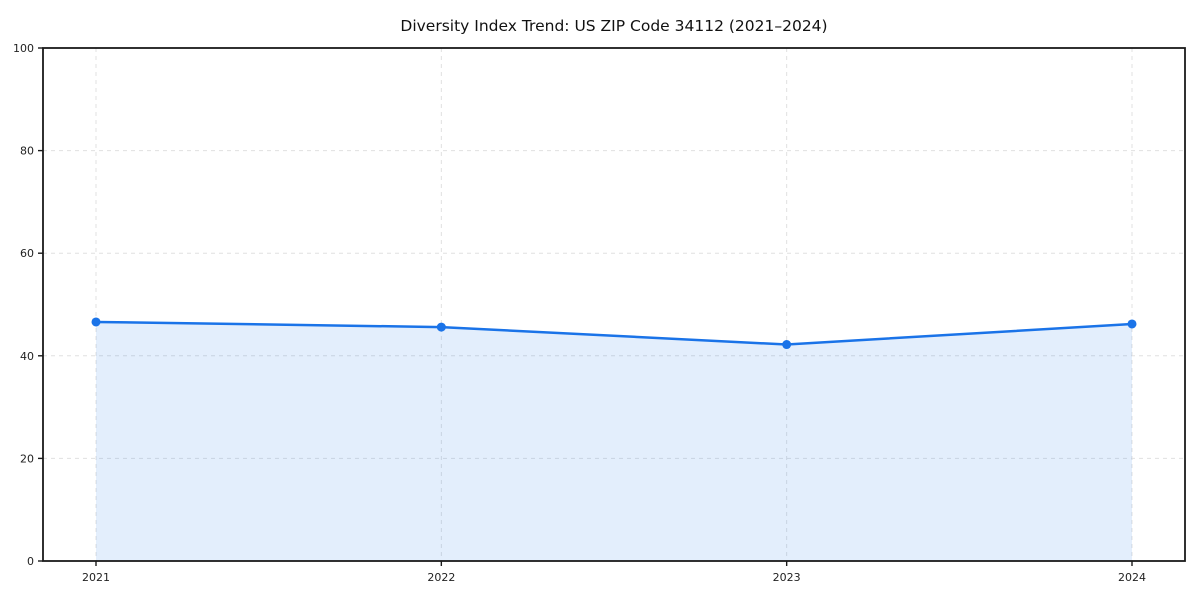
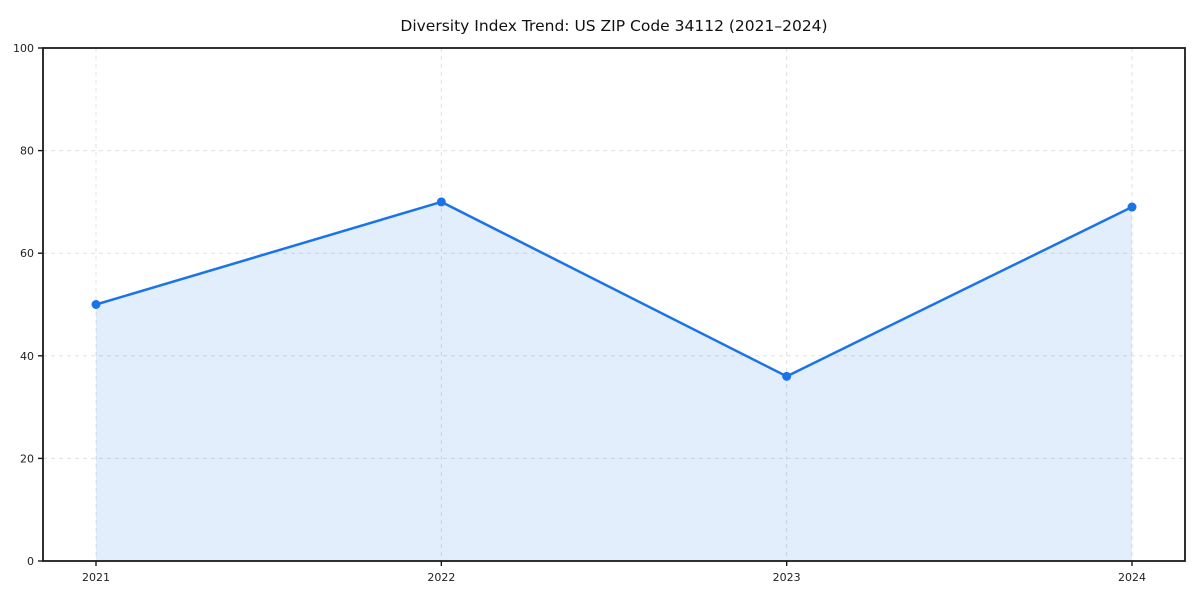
2021: 47 -> 50
2022: 46 -> 70
2023: 42 -> 36
2024: 46 -> 69
